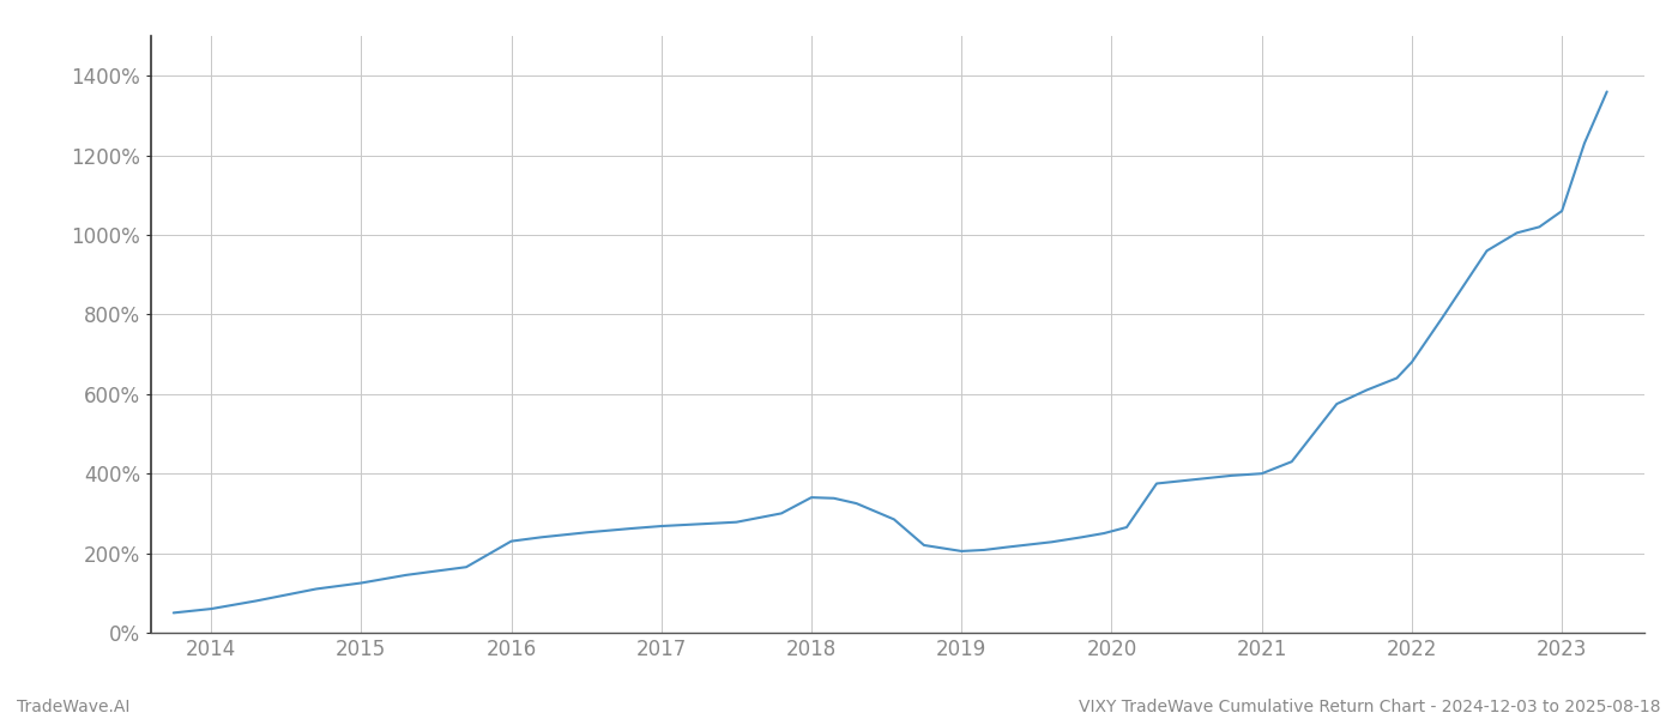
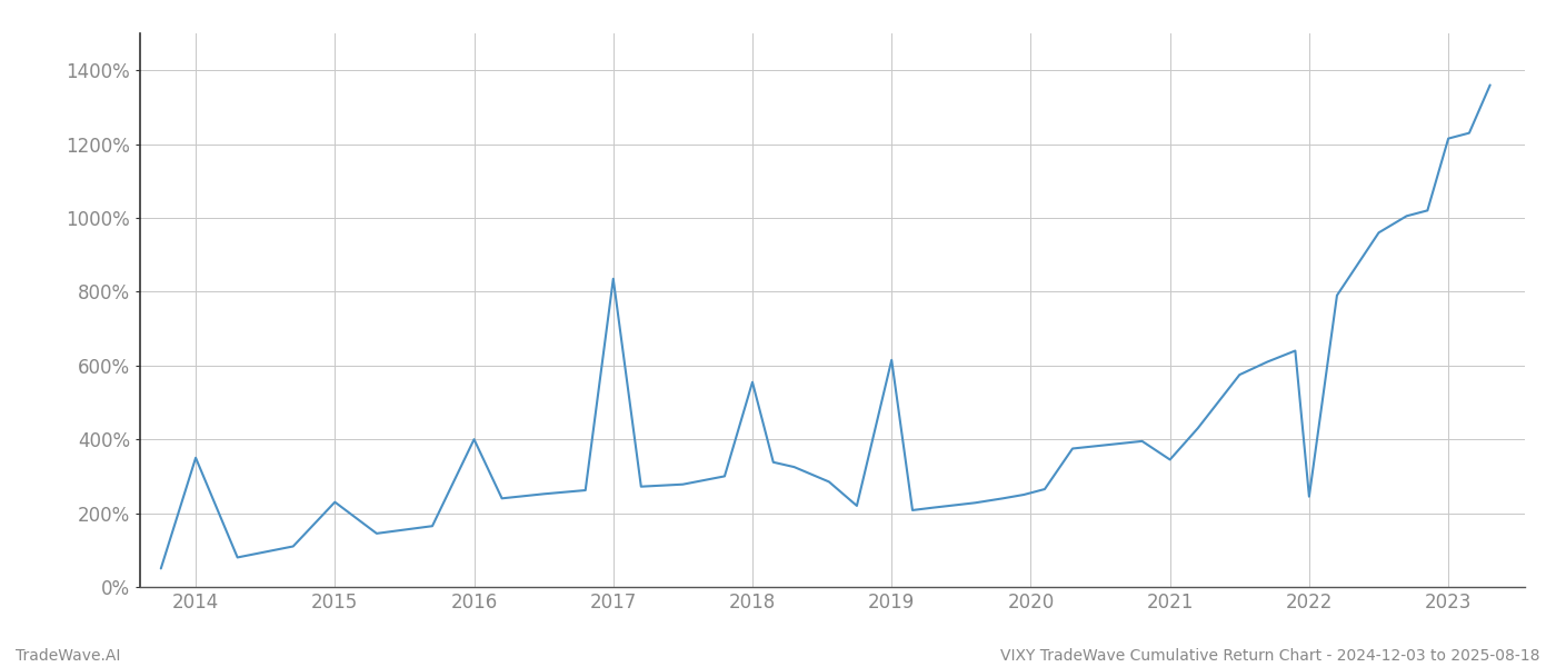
2014: 60% -> 350%
2015: 125% -> 230%
2016: 230% -> 400%
2017: 268% -> 835%
2018: 340% -> 555%
2019: 205% -> 615%
2021: 400% -> 345%
2022: 680% -> 245%
2023: 1060% -> 1215%
